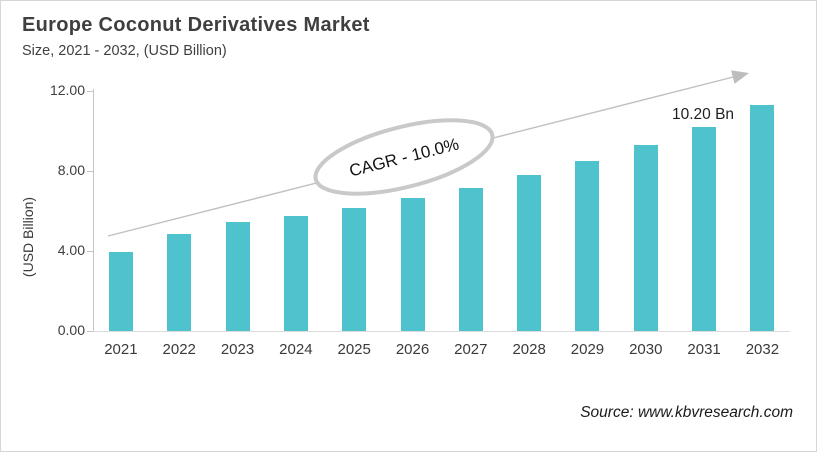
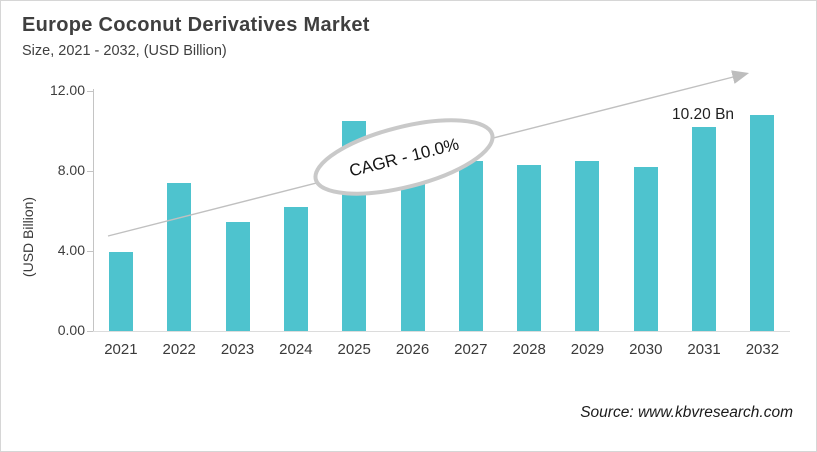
2022: 4.8 -> 7.4
2024: 5.8 -> 6.2
2025: 6.2 -> 10.5
2026: 6.7 -> 9.5
2027: 7.2 -> 8.5
2028: 7.8 -> 8.3
2030: 9.3 -> 8.2
2032: 11.3 -> 10.8
